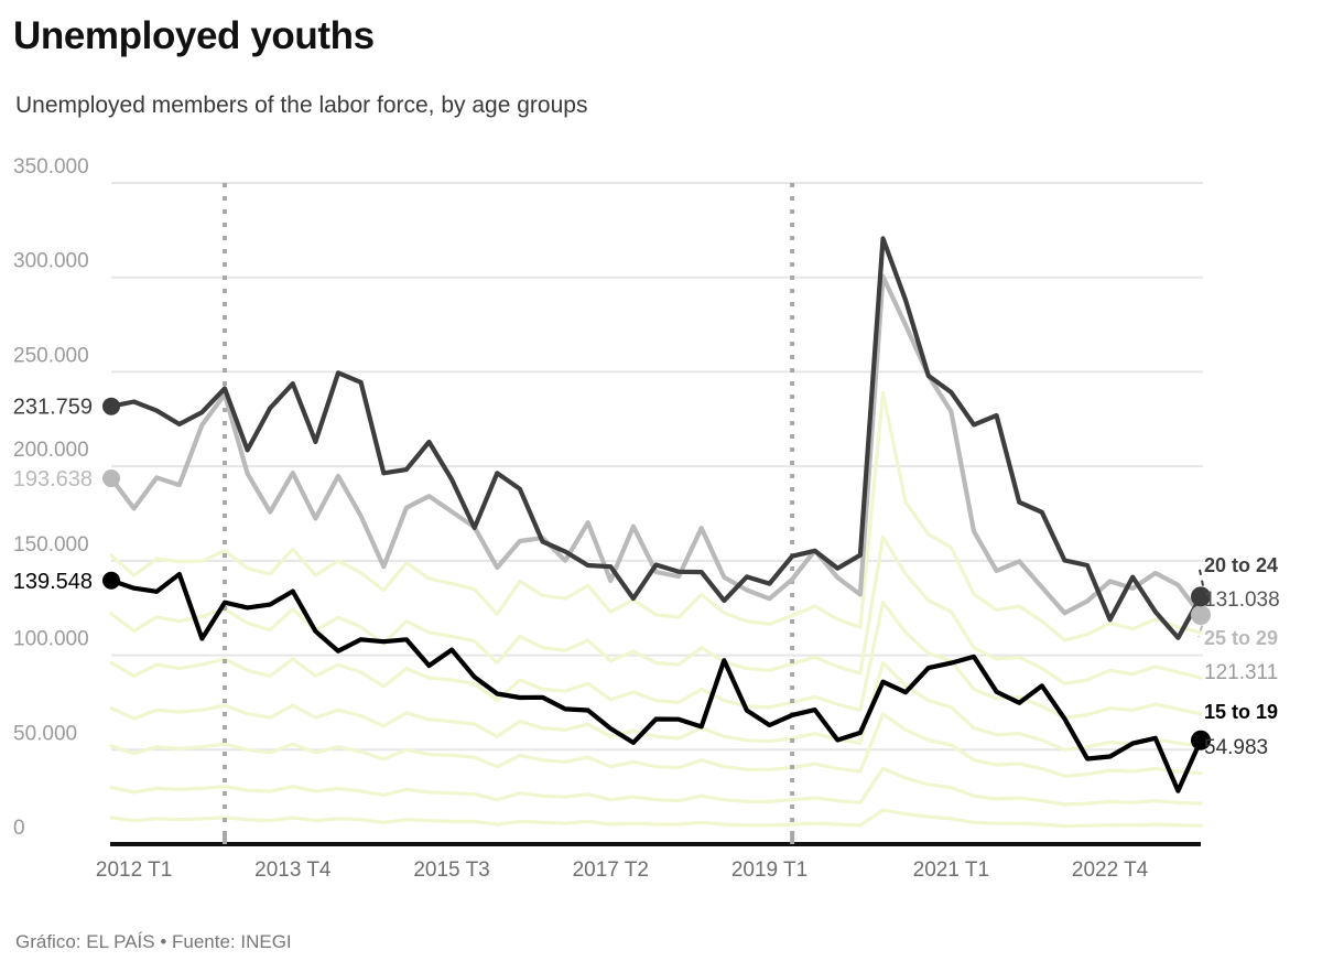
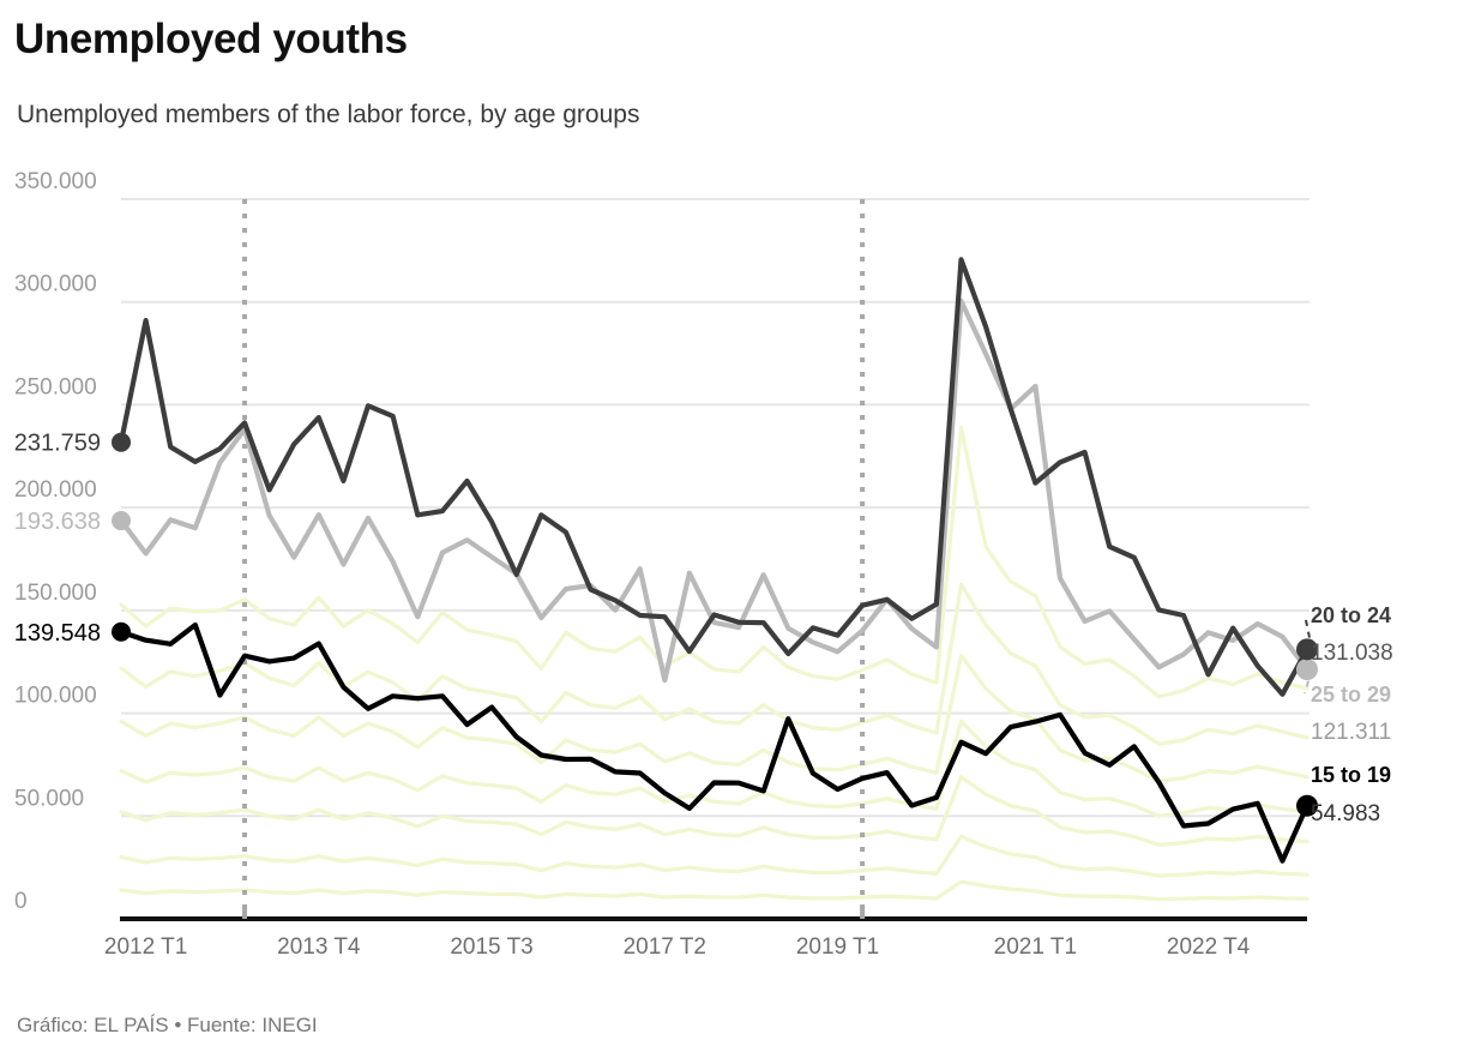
20 to 24/2012 T1: 234000 -> 291000
25 to 29/2017 T2: 139000 -> 116000
20 to 24/2021 T1: 239000 -> 212000
25 to 29/2021 T1: 229000 -> 259000
